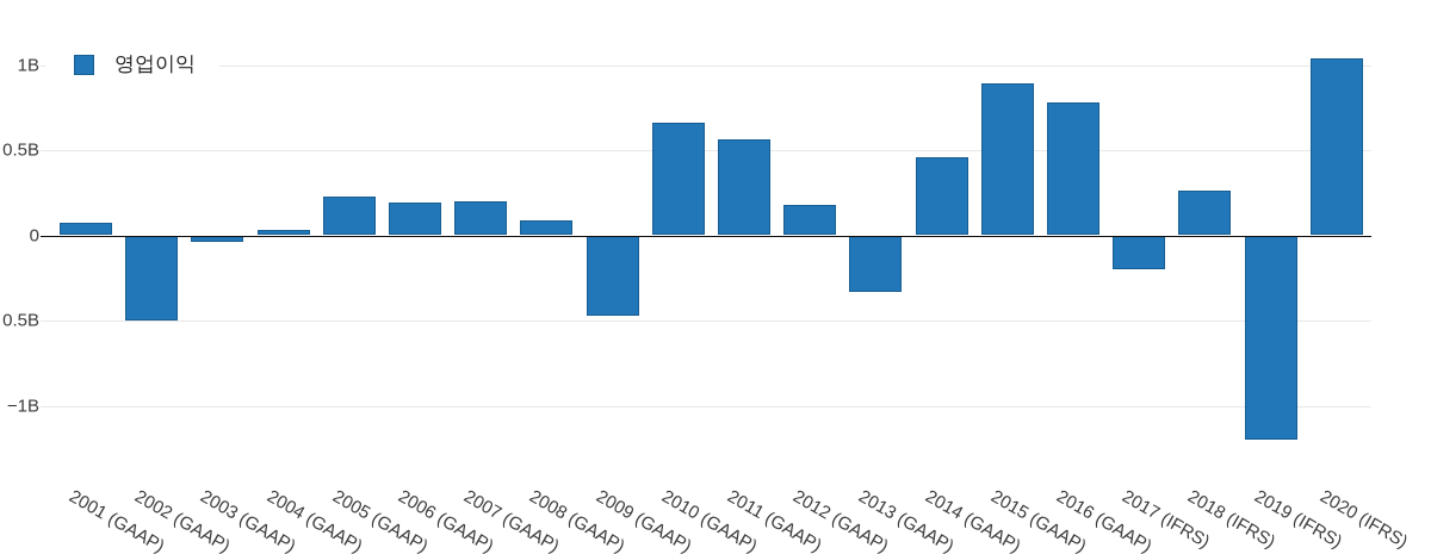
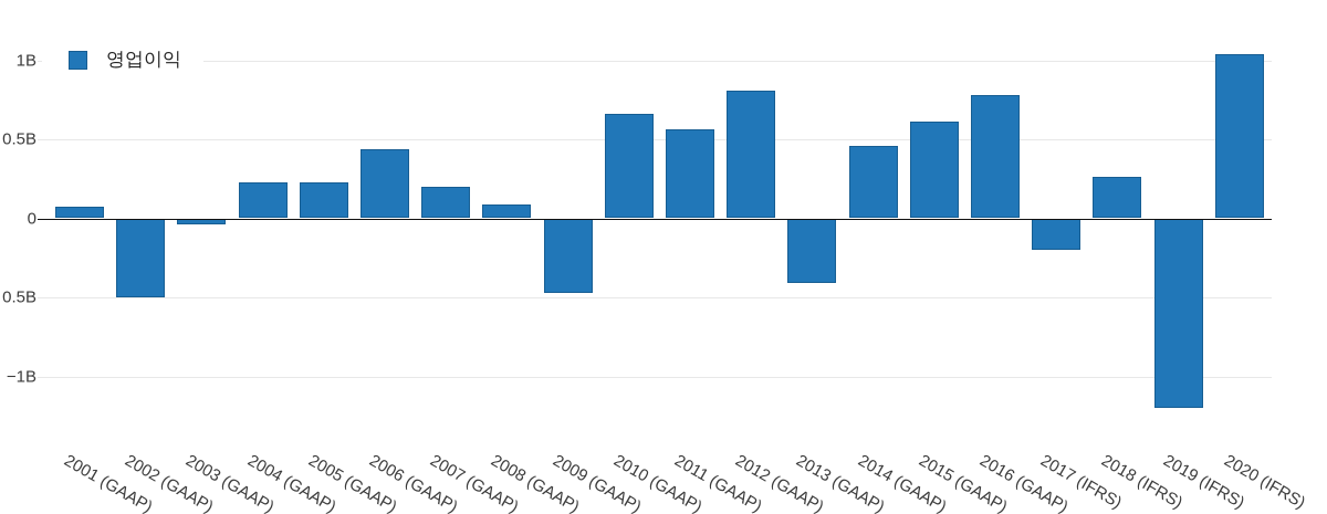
2004 (GAAP): 0,03B -> 0,23B
2006 (GAAP): 0,19B -> 0,44B
2012 (GAAP): 0,18B -> 0,81B
2013 (GAAP): -0,33B -> -0,41B
2015 (GAAP): 0,89B -> 0,61B
